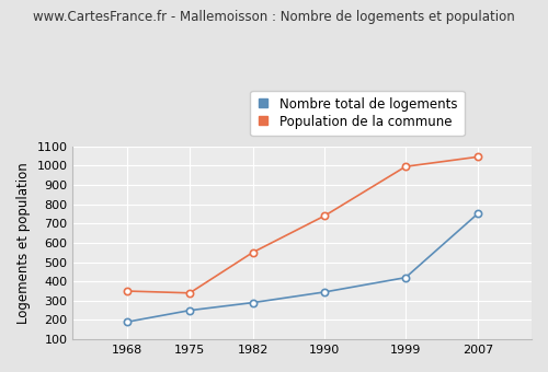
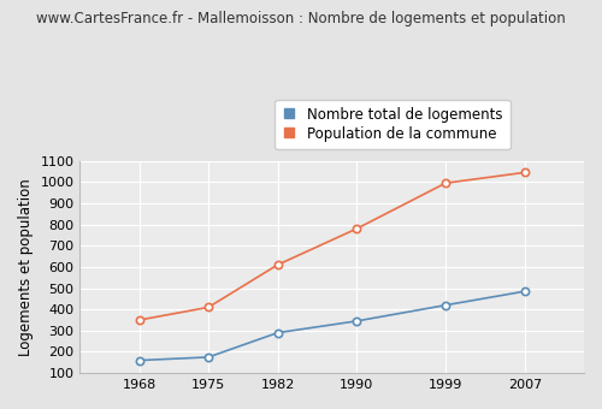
Nombre total de logements/1968: 190 -> 160
Nombre total de logements/1975: 250 -> 180
Population de la commune/1975: 340 -> 410
Population de la commune/1982: 550 -> 610
Population de la commune/1990: 740 -> 780
Nombre total de logements/2007: 750 -> 480
